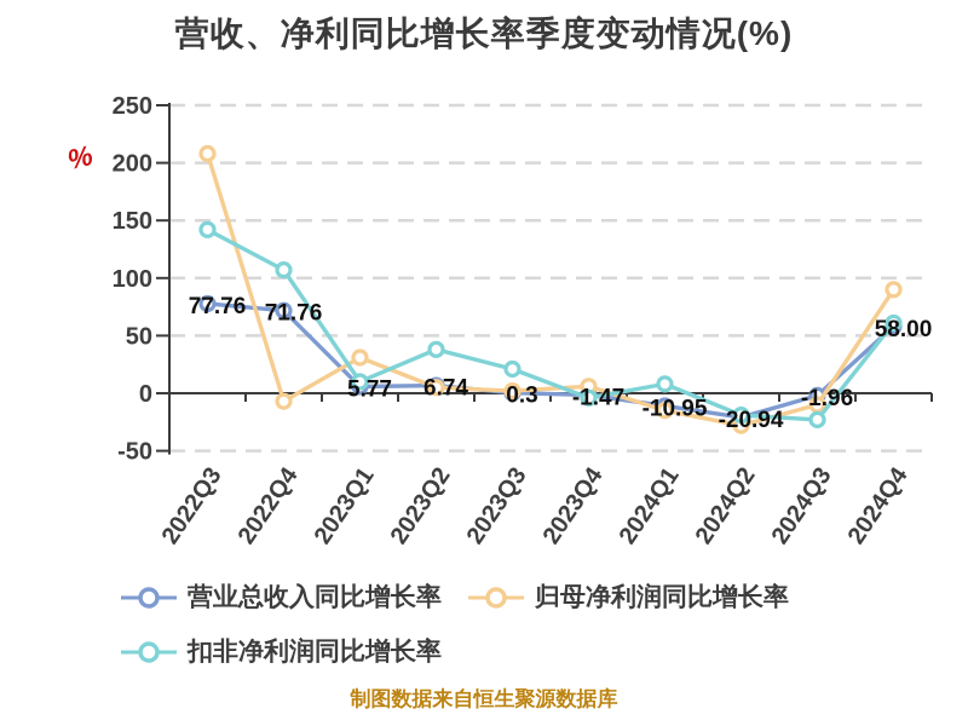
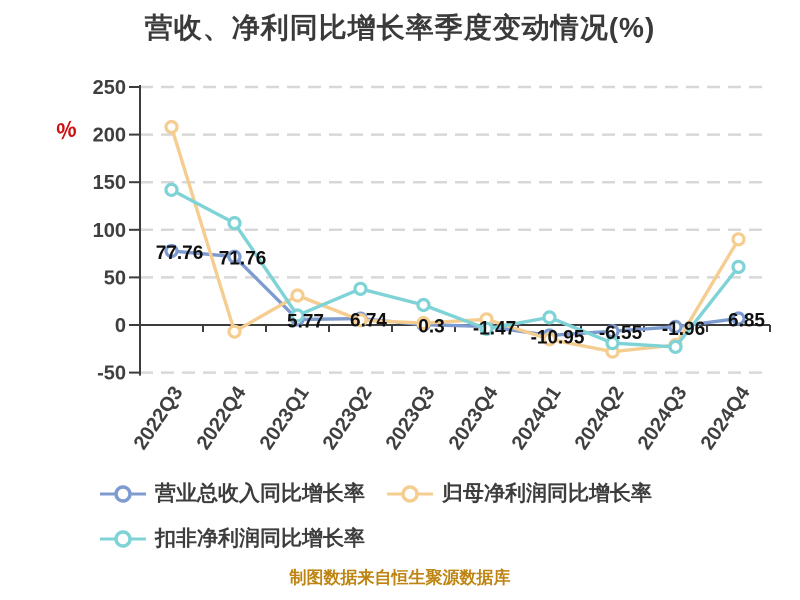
营业总收入同比增长率/2024Q2: -20.94 -> -6.55
归母净利润同比增长率/2024Q3: -10 -> -20
营业总收入同比增长率/2024Q4: 58.00 -> 6.85
